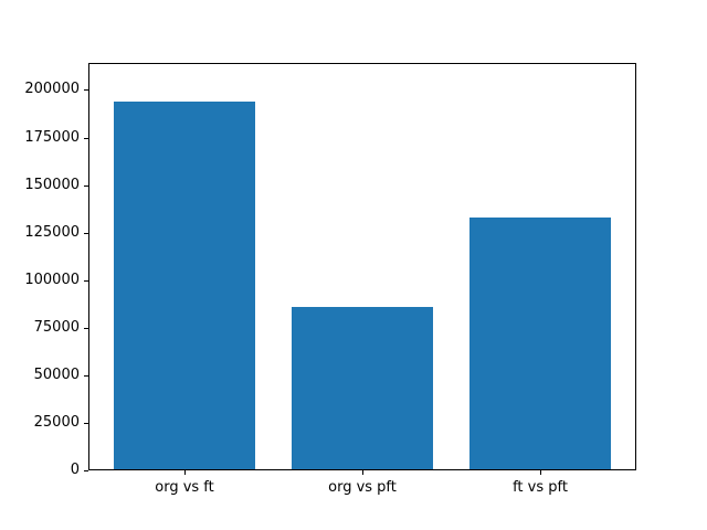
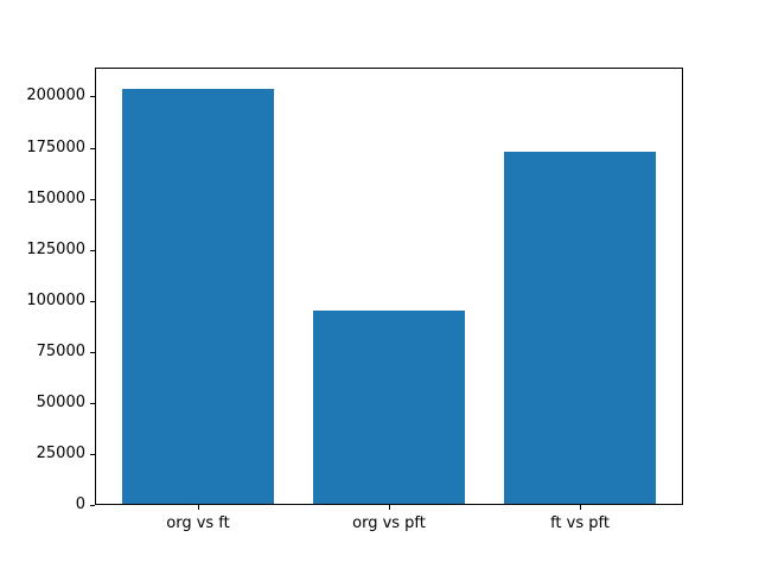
org vs ft: 194000 -> 204000
org vs pft: 86000 -> 95000
ft vs pft: 133000 -> 173000
